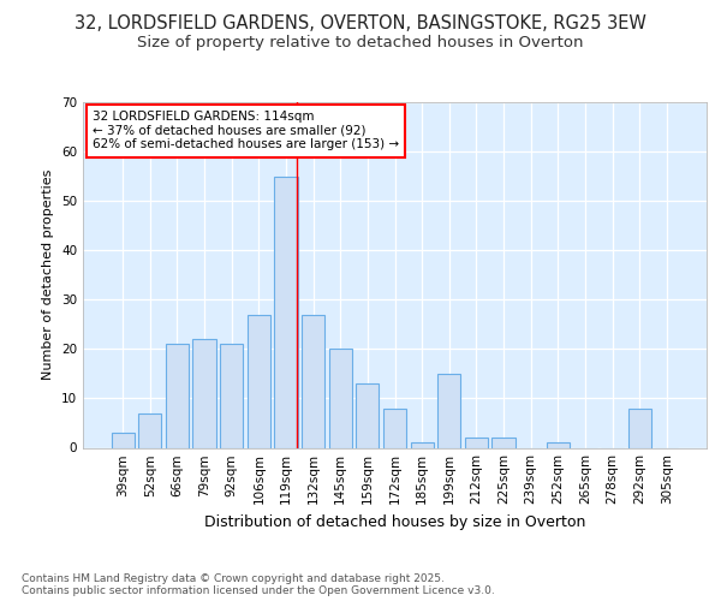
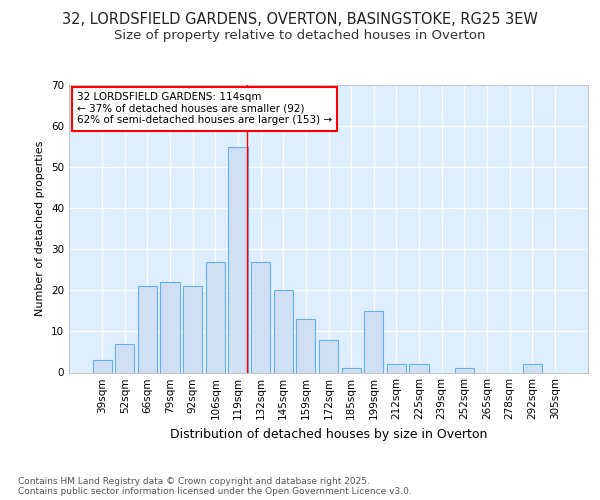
292sqm: 8 -> 2
